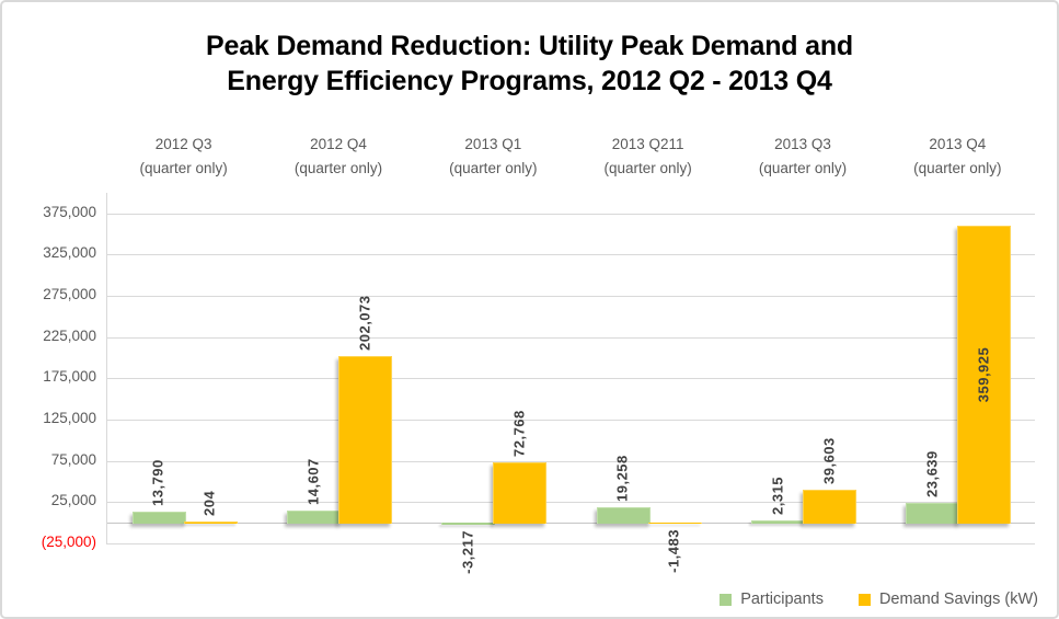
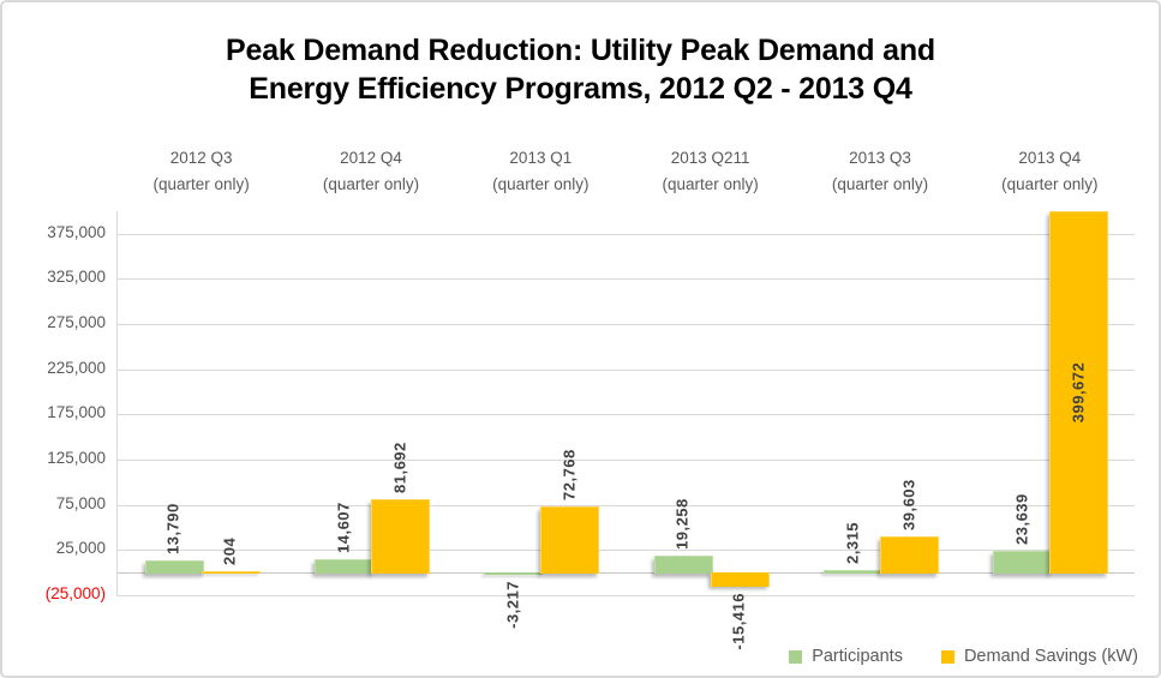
Demand Savings (kW)/2012 Q4: 202,073 -> 81,692
Demand Savings (kW)/2013 Q211: -1,483 -> -15,416
Demand Savings (kW)/2013 Q4: 359,925 -> 399,672
